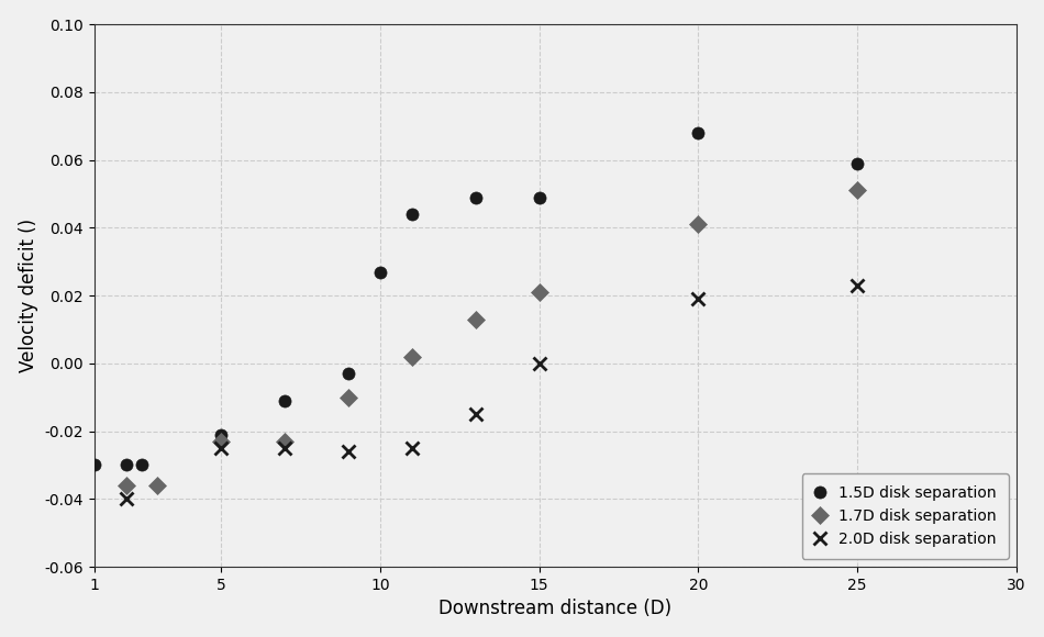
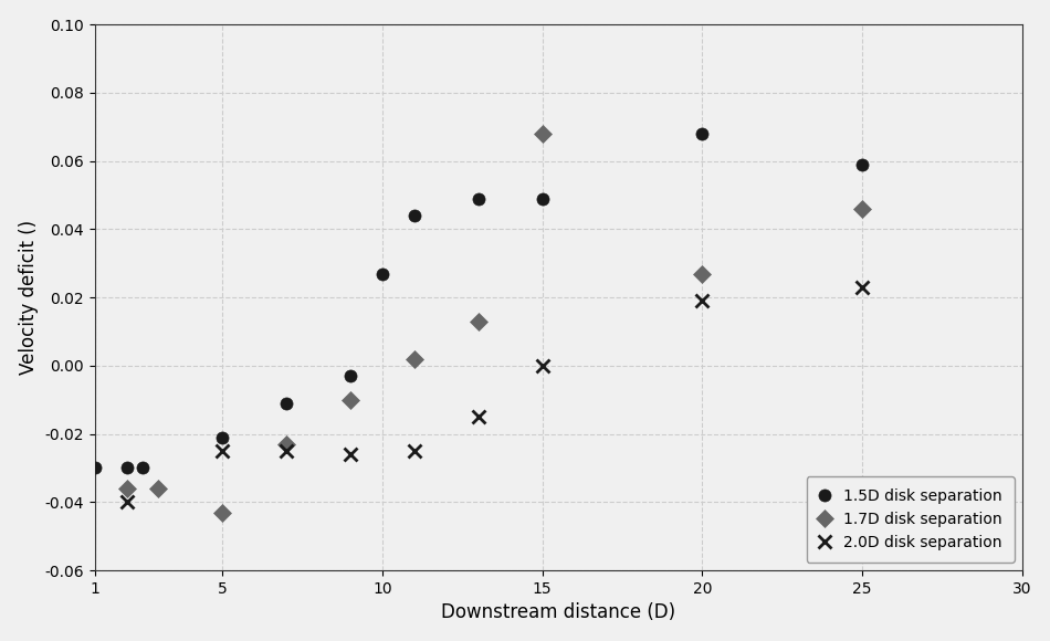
1.7D disk separation/5: -0.023 -> -0.043
1.7D disk separation/15: 0.021 -> 0.068
1.7D disk separation/20: 0.041 -> 0.027
1.7D disk separation/25: 0.051 -> 0.046
